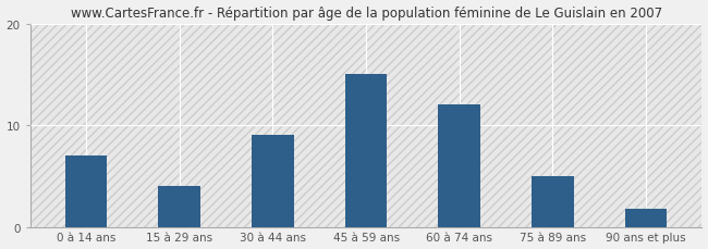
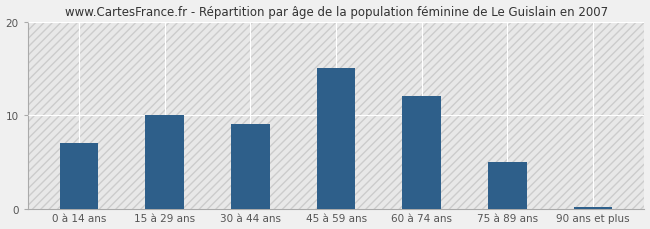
15 à 29 ans: 4.0 -> 10.0
90 ans et plus: 1.8 -> 0.2
